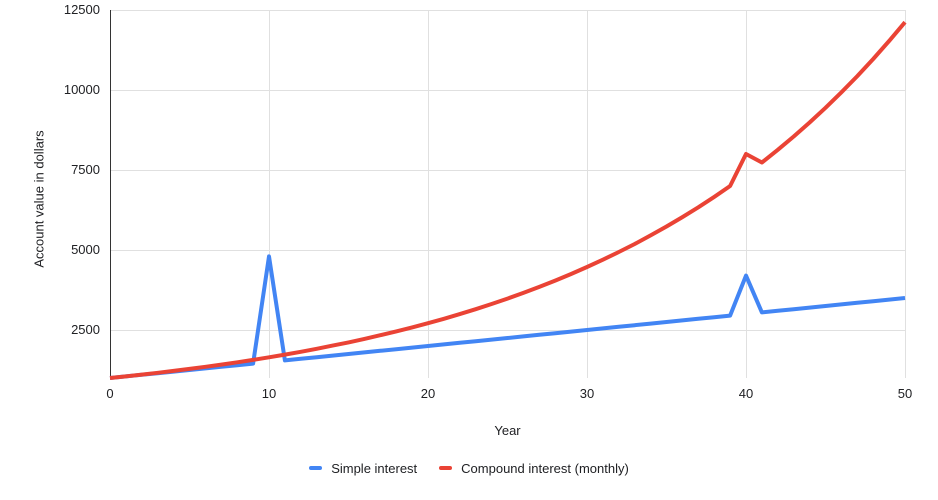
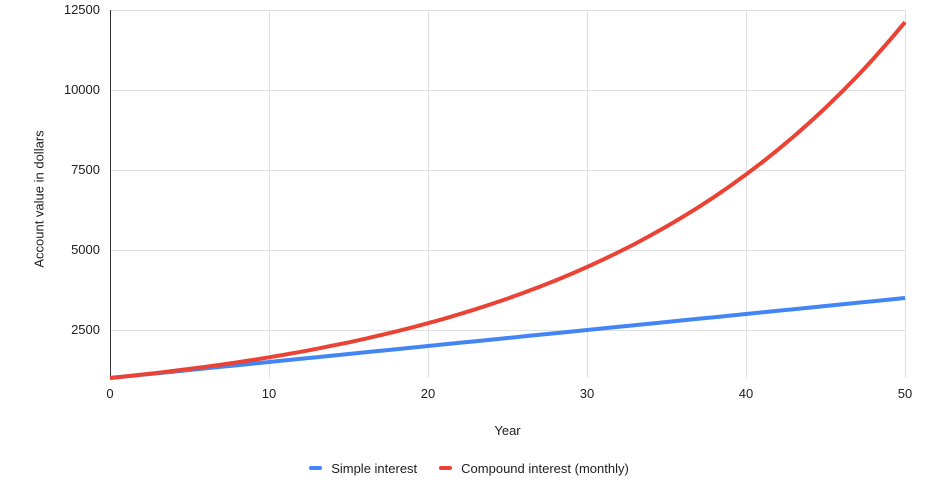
Simple interest/10: 4800 -> 1500
Simple interest/40: 4200 -> 3000
Compound interest (monthly)/40: 8000 -> 7400
